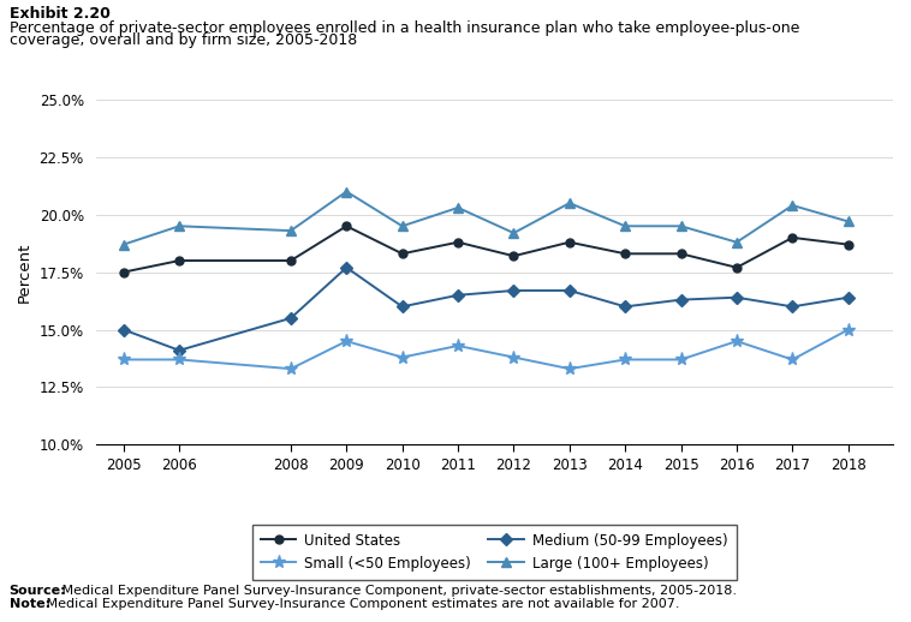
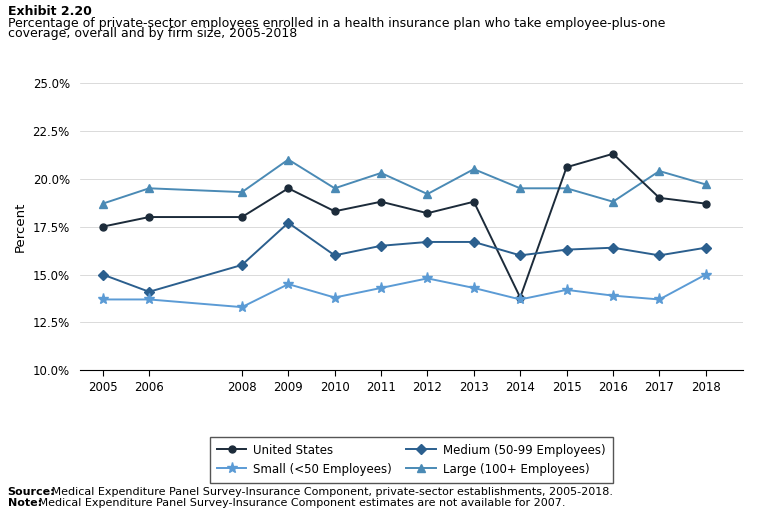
Small (<50 Employees)/2012: 13.8% -> 14.8%
Small (<50 Employees)/2013: 13.3% -> 14.3%
United States/2014: 18.3% -> 13.8%
United States/2015: 18.3% -> 20.6%
Small (<50 Employees)/2015: 13.7% -> 14.2%
United States/2016: 17.7% -> 21.3%
Small (<50 Employees)/2016: 14.5% -> 13.9%
